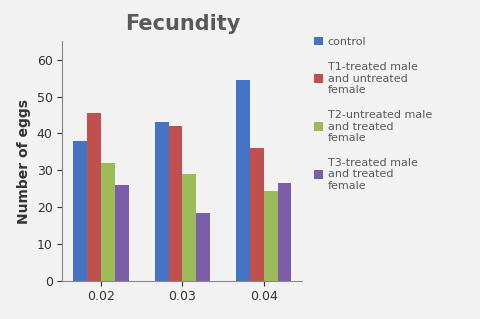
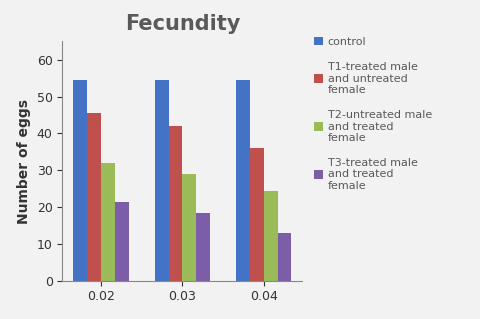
control/0.02: 38.0 -> 54.5
T3-treated male and treated female/0.02: 26.0 -> 21.5
control/0.03: 43.0 -> 54.5
T3-treated male and treated female/0.04: 26.5 -> 13.0
